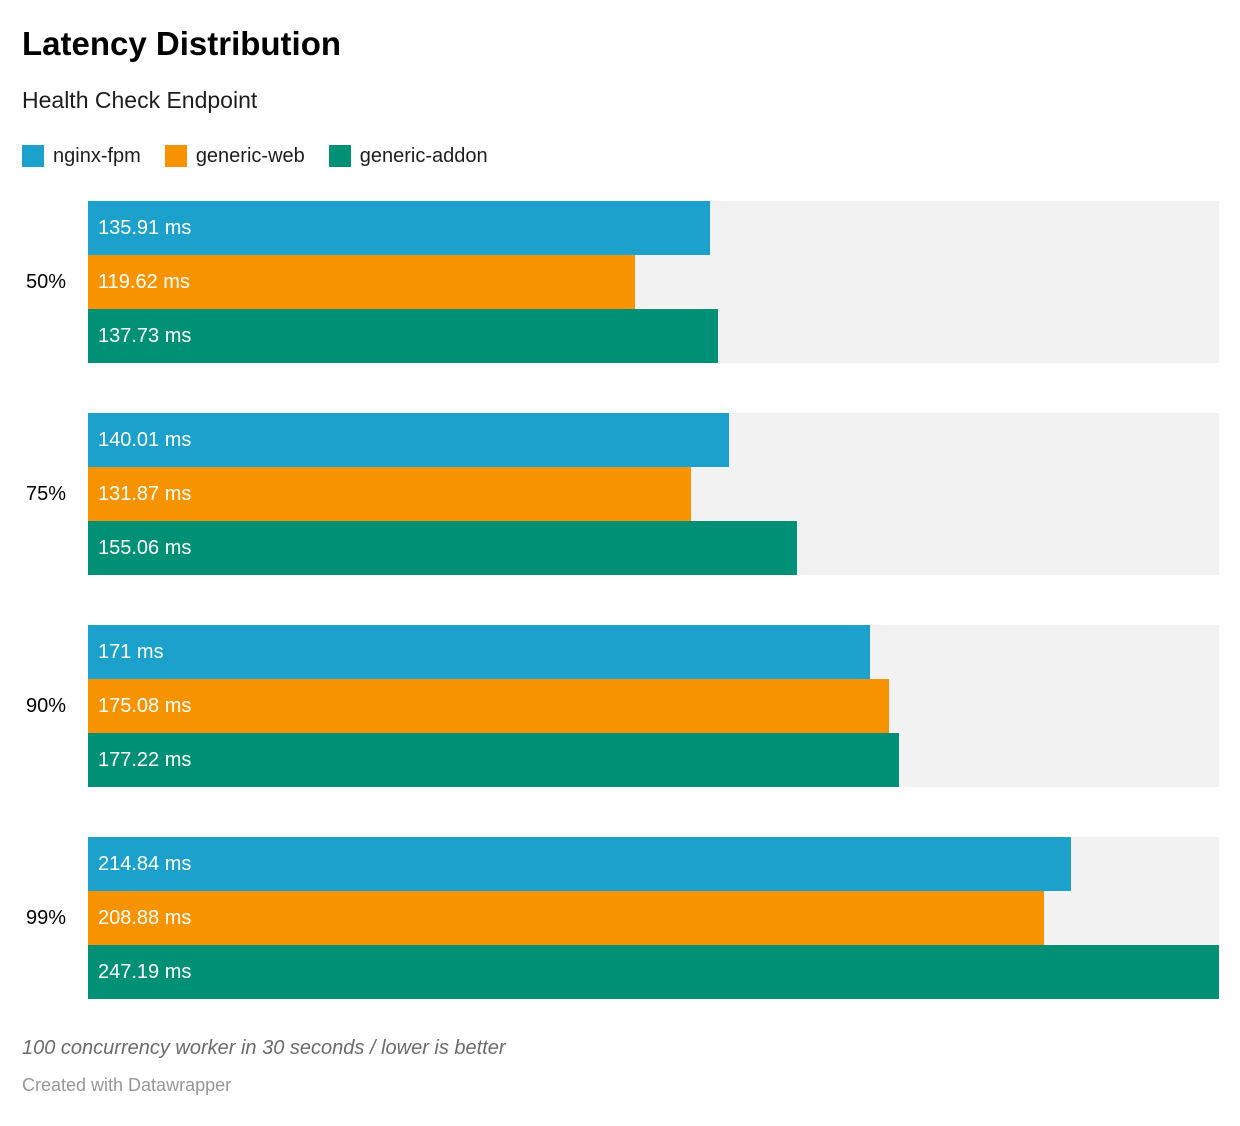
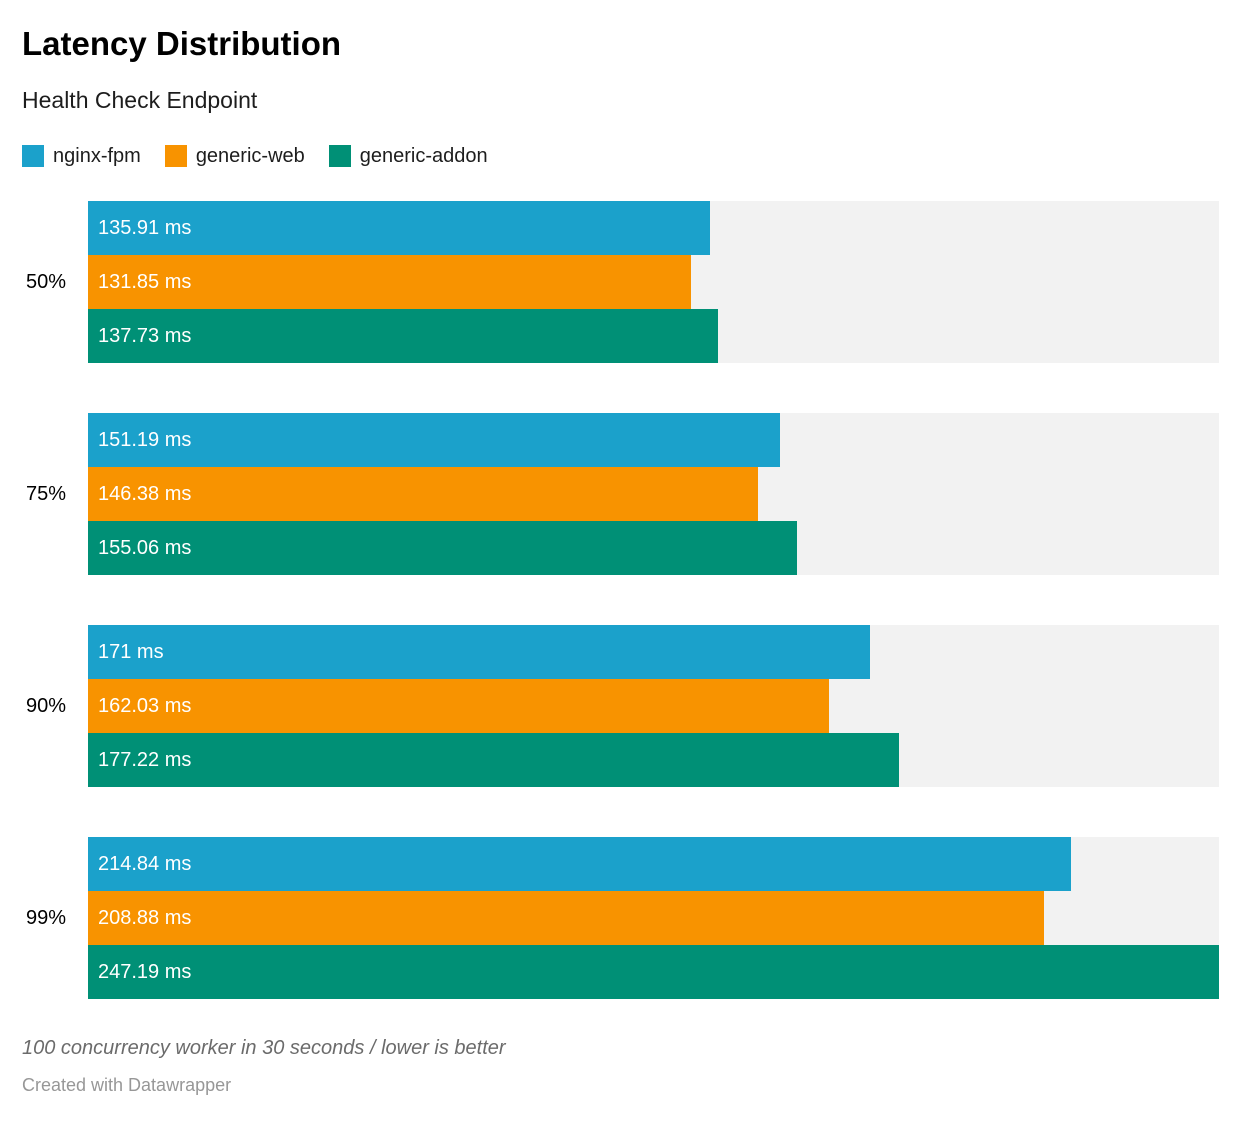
generic-web/50%: 119.62 -> 131.85
nginx-fpm/75%: 140.01 -> 151.19
generic-web/75%: 131.87 -> 146.38
generic-web/90%: 175.08 -> 162.03
